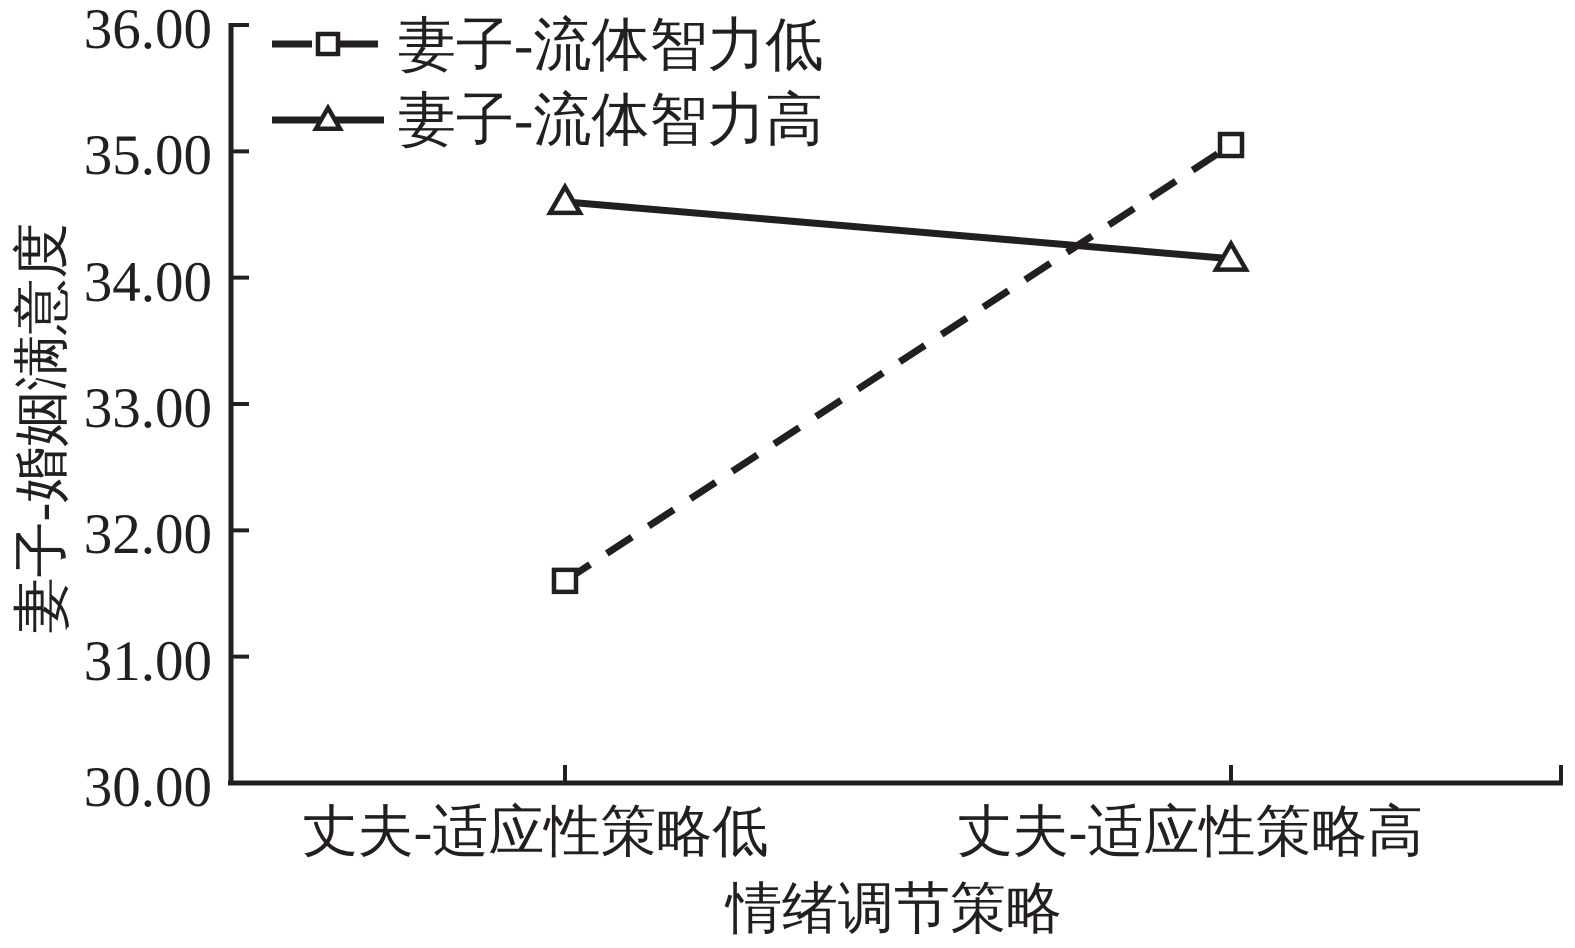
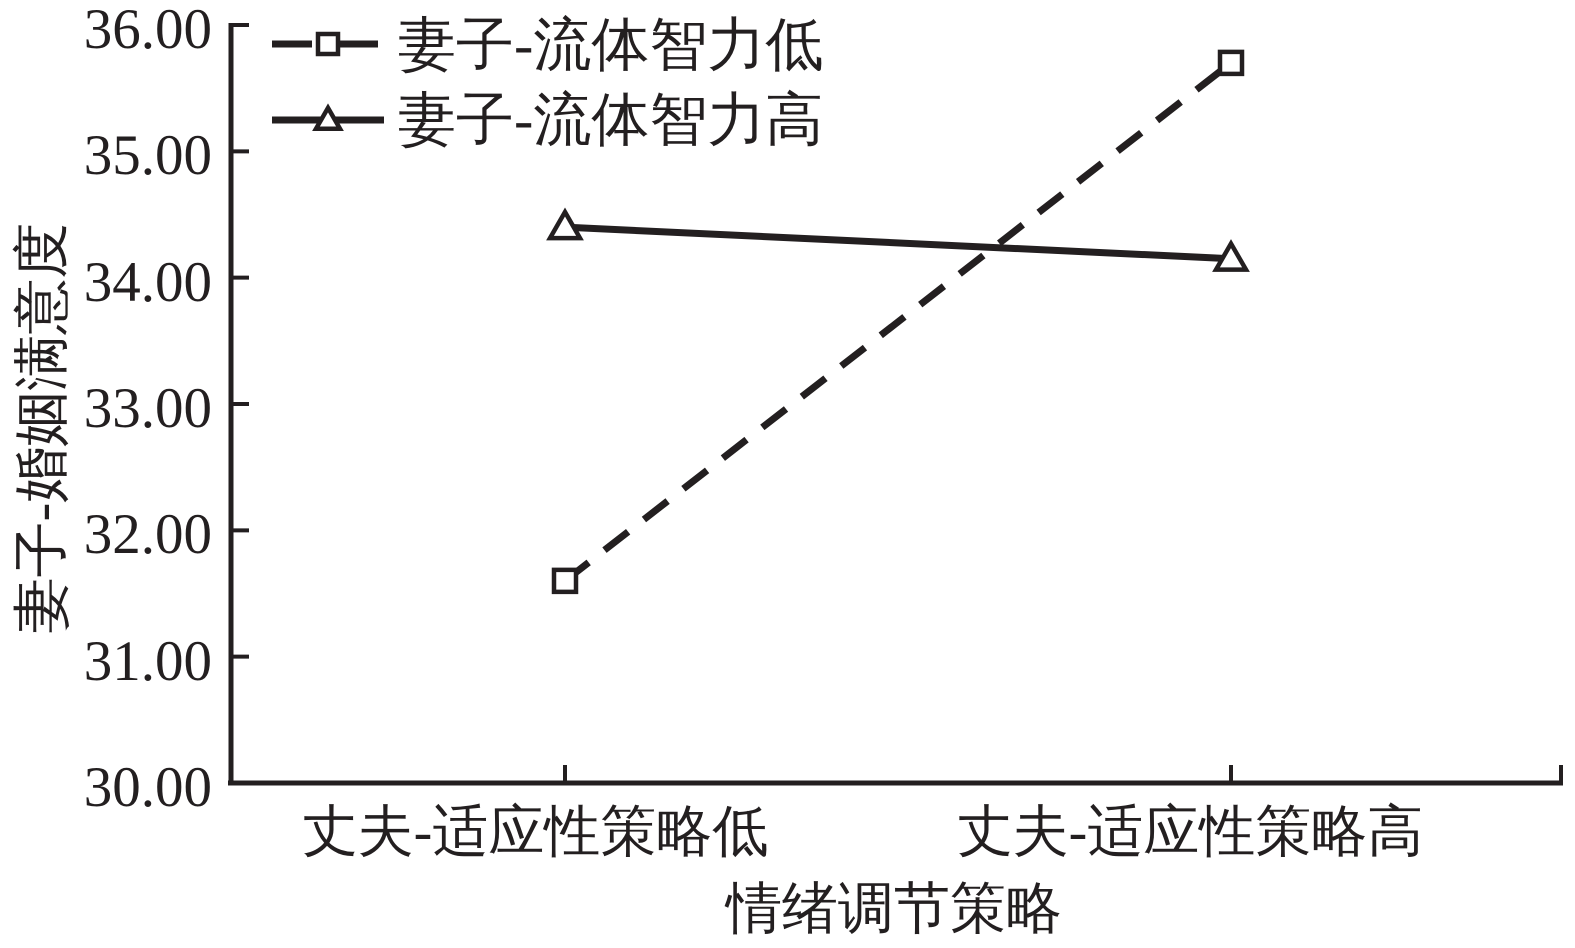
妻子-流体智力高/丈夫-适应性策略低: 34.60 -> 34.40
妻子-流体智力低/丈夫-适应性策略高: 35.05 -> 35.70
